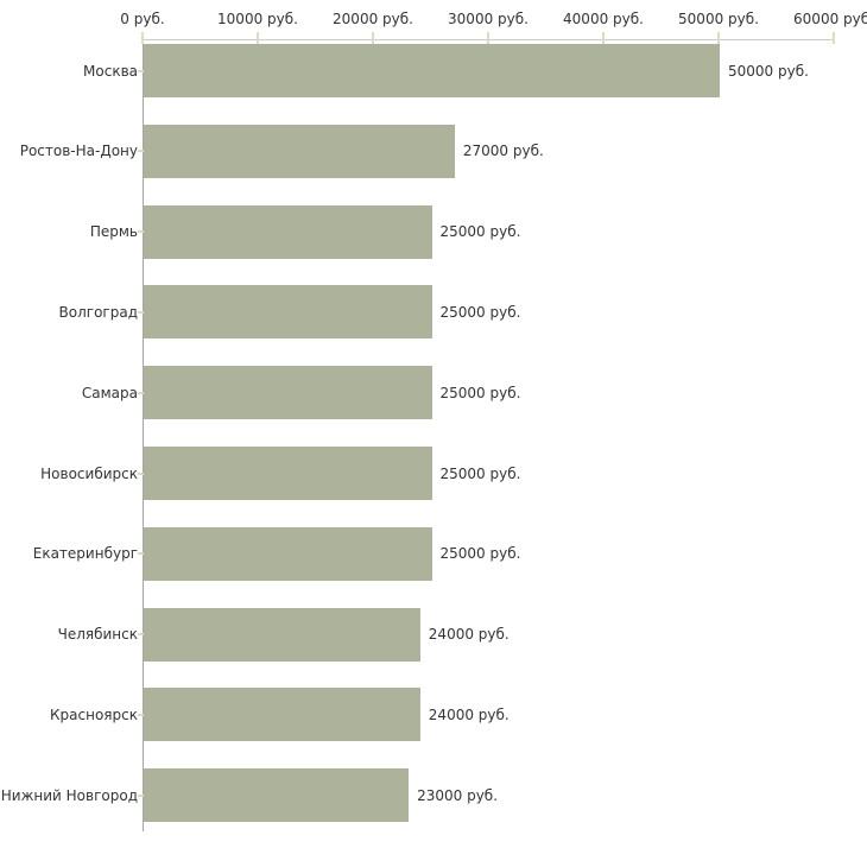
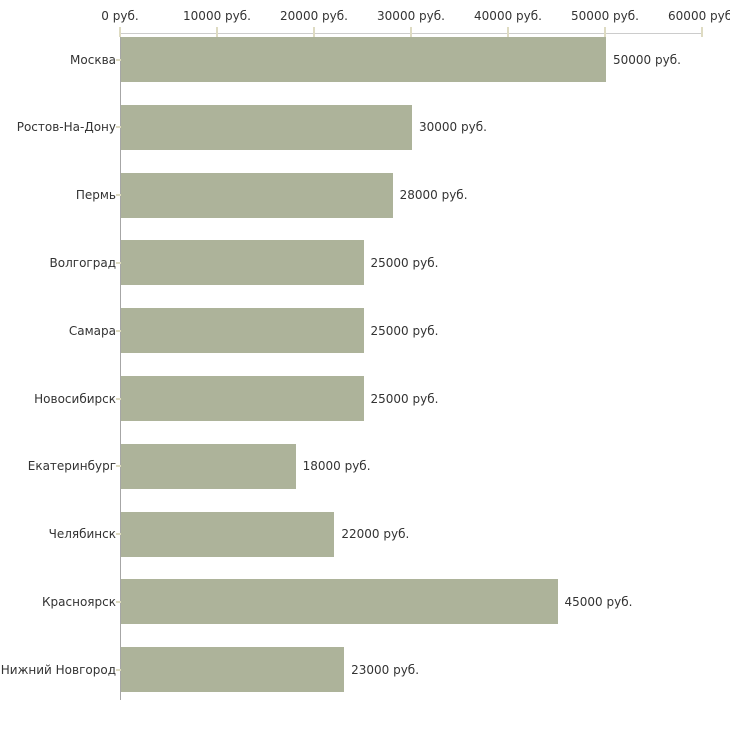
Ростов-На-Дону: 27000 -> 30000
Пермь: 25000 -> 28000
Екатеринбург: 25000 -> 18000
Челябинск: 24000 -> 22000
Красноярск: 24000 -> 45000
